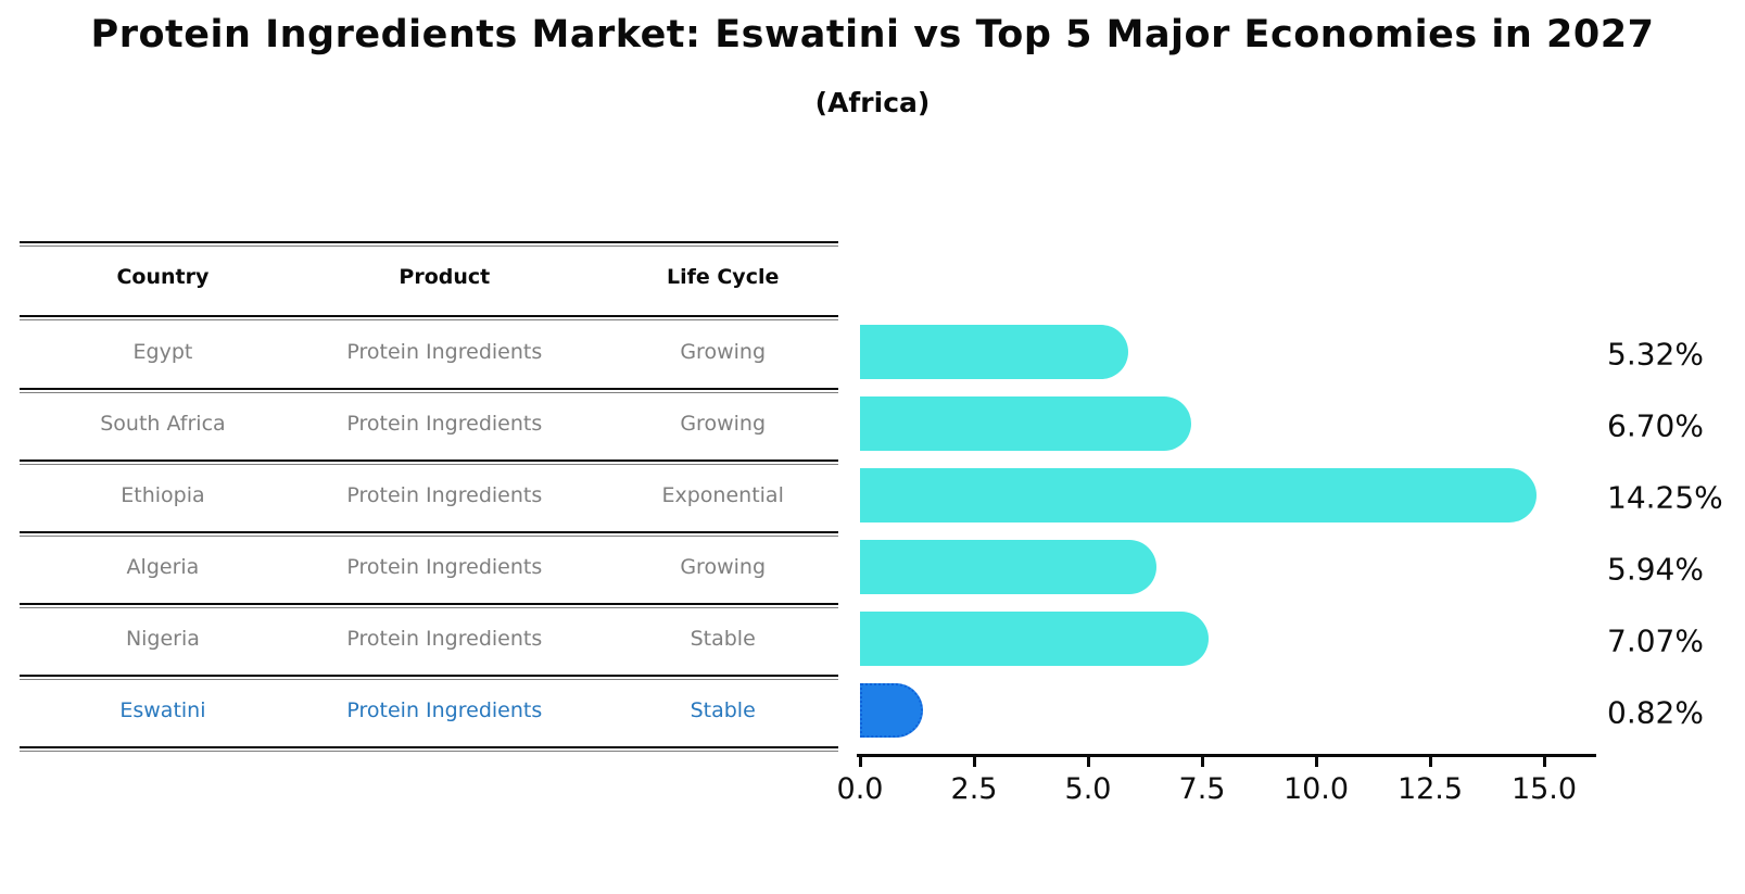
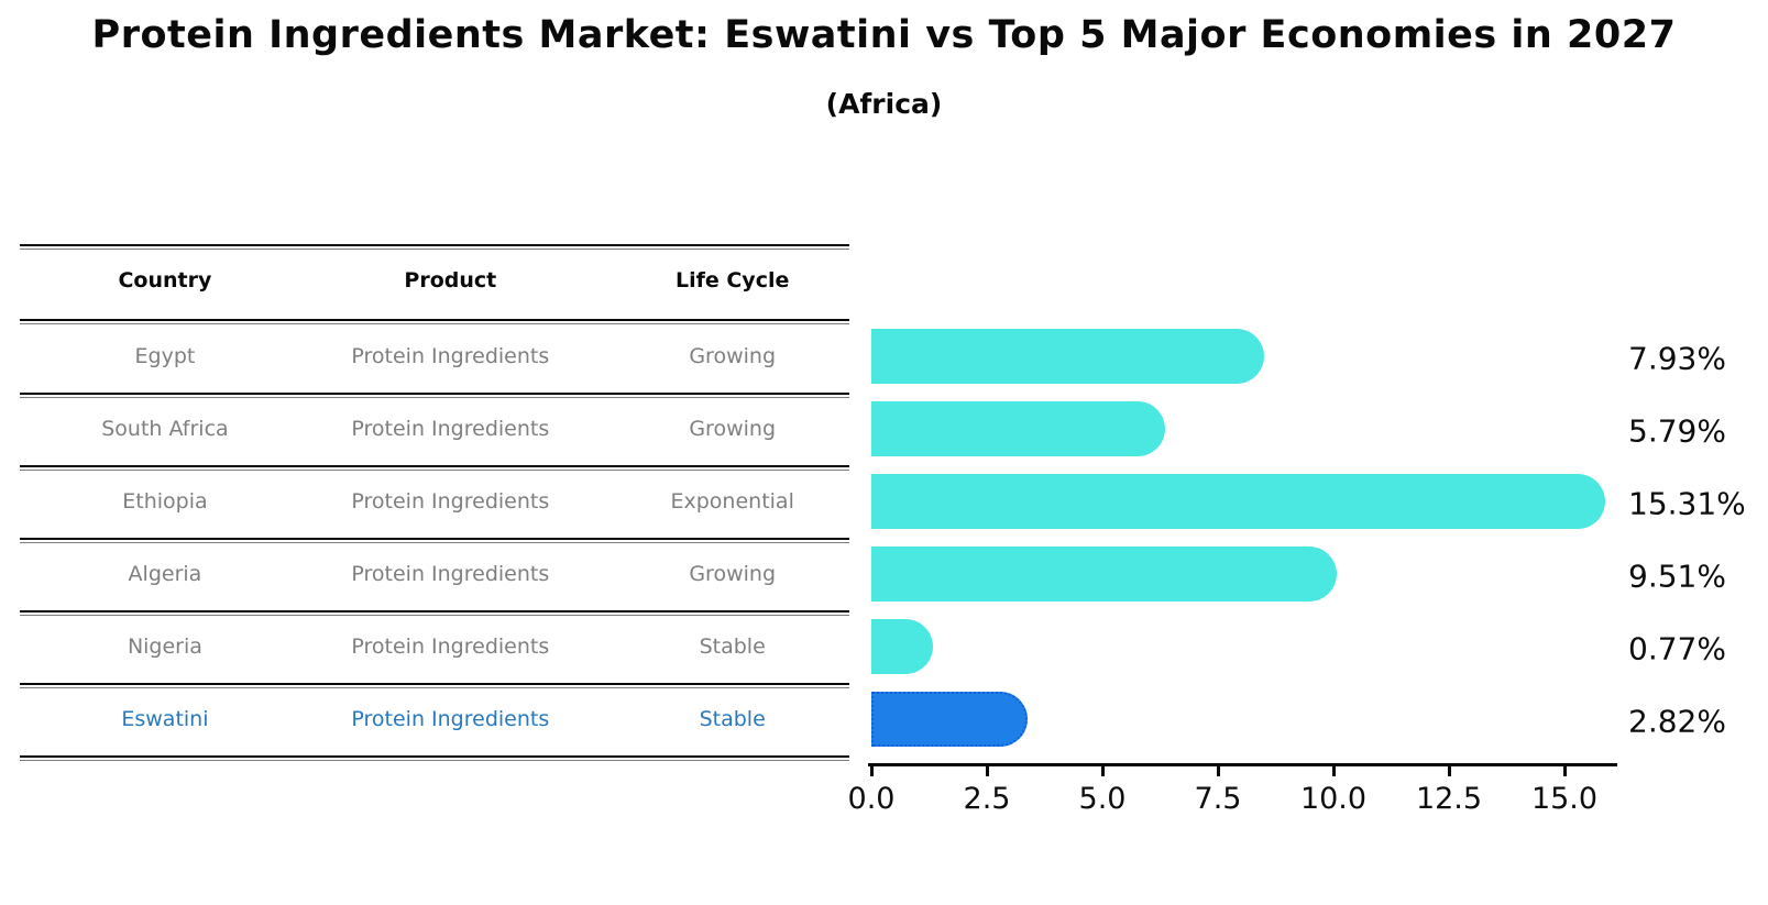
Egypt: 5.32% -> 7.93%
South Africa: 6.70% -> 5.79%
Ethiopia: 14.25% -> 15.31%
Algeria: 5.94% -> 9.51%
Nigeria: 7.07% -> 0.77%
Eswatini: 0.82% -> 2.82%
